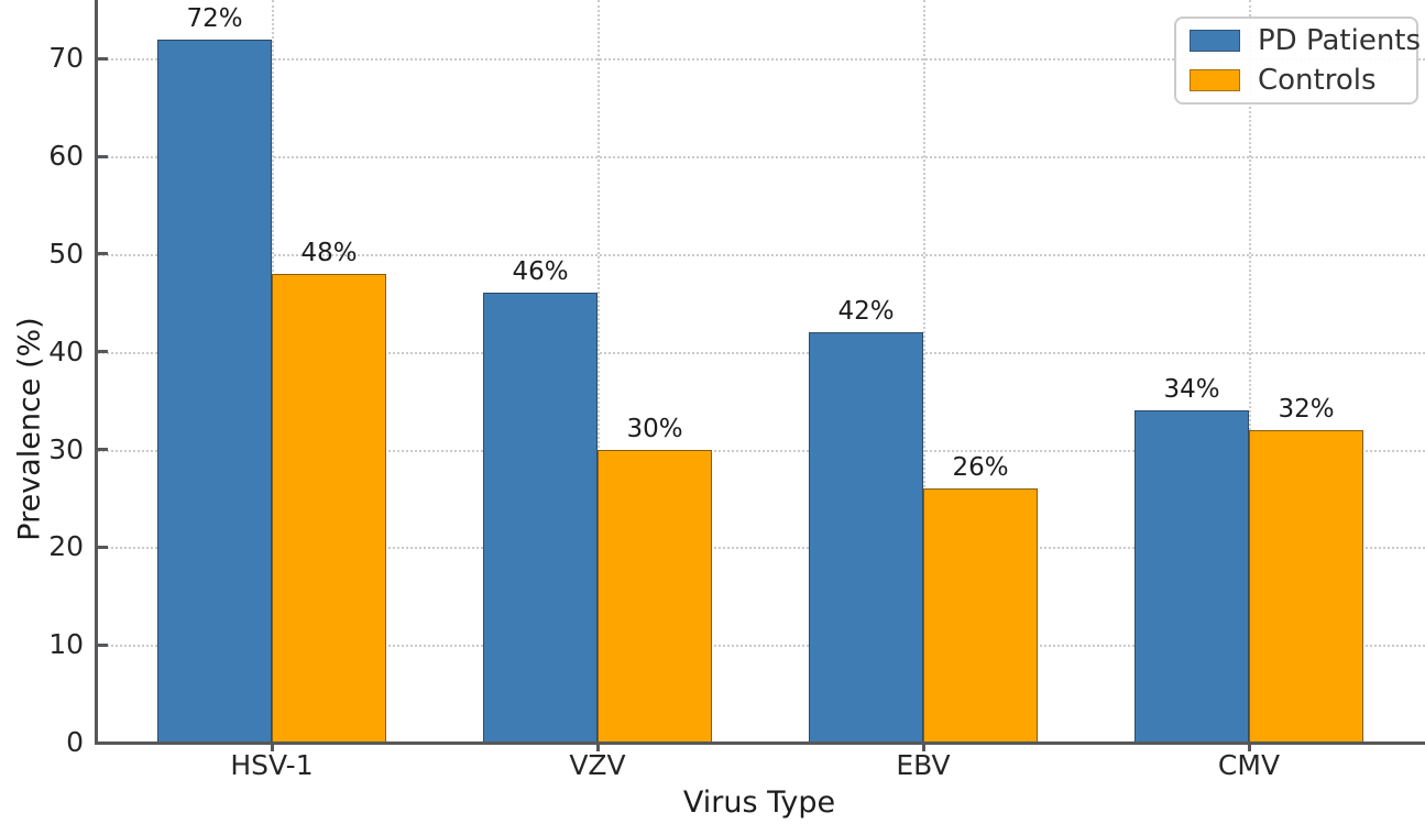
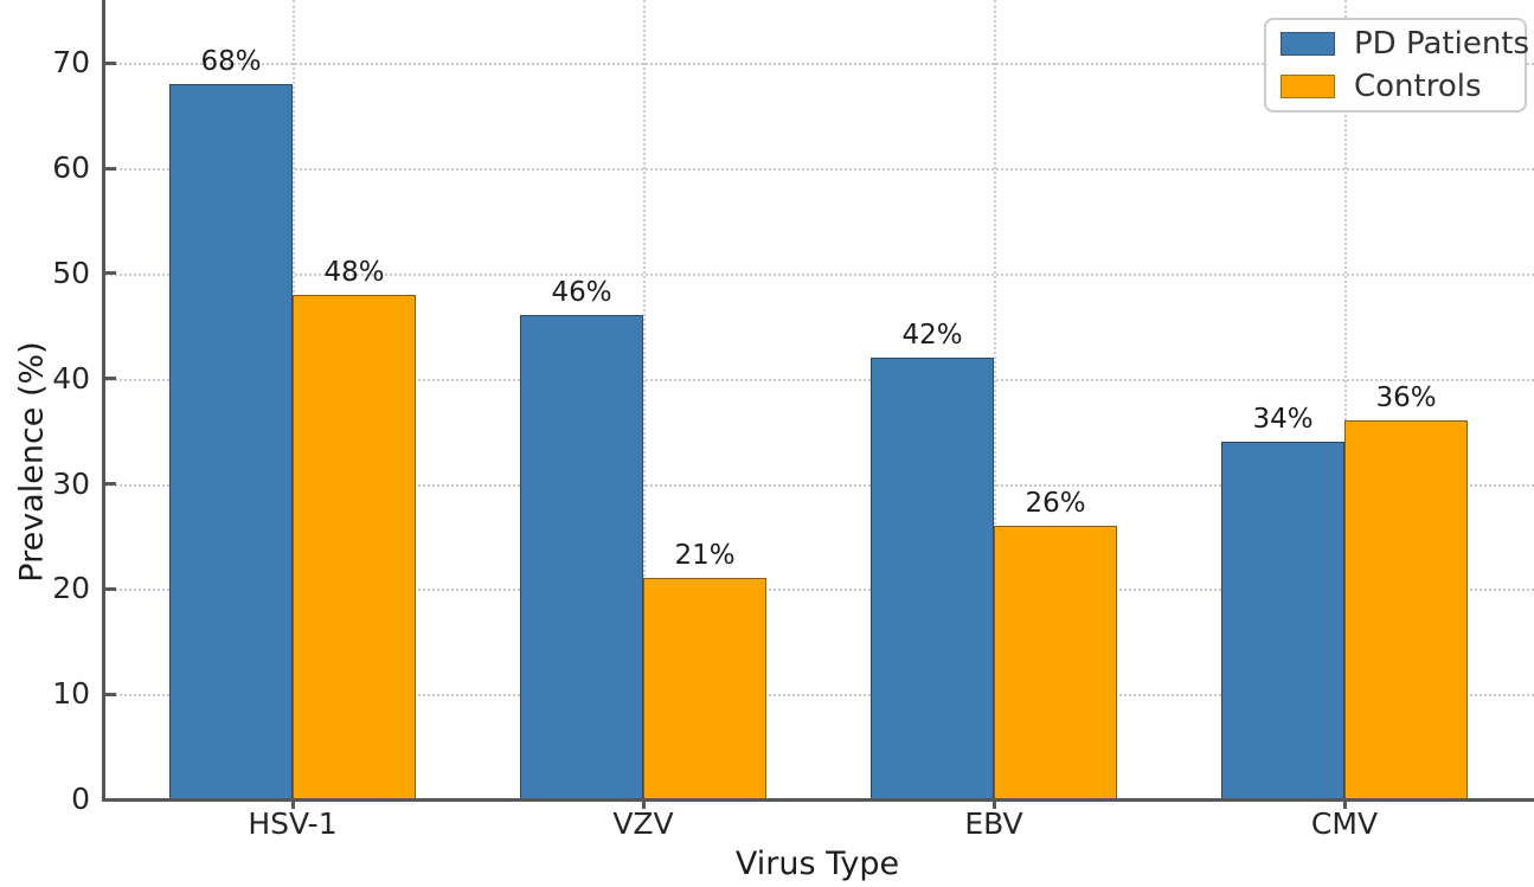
PD Patients/HSV-1: 72% -> 68%
Controls/VZV: 30% -> 21%
Controls/CMV: 32% -> 36%
